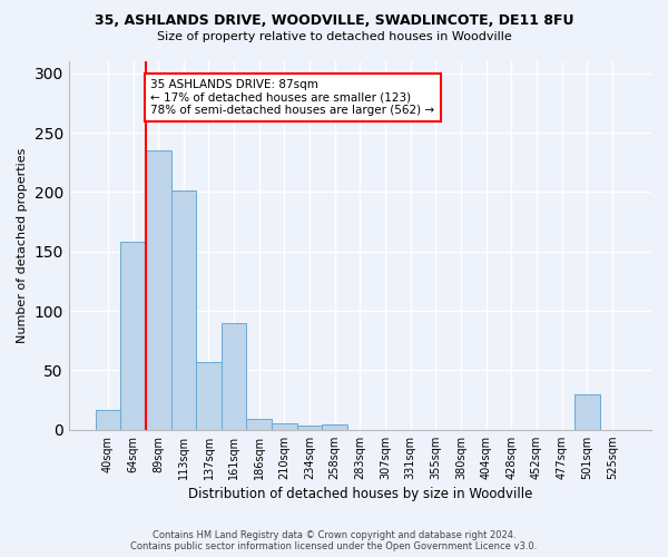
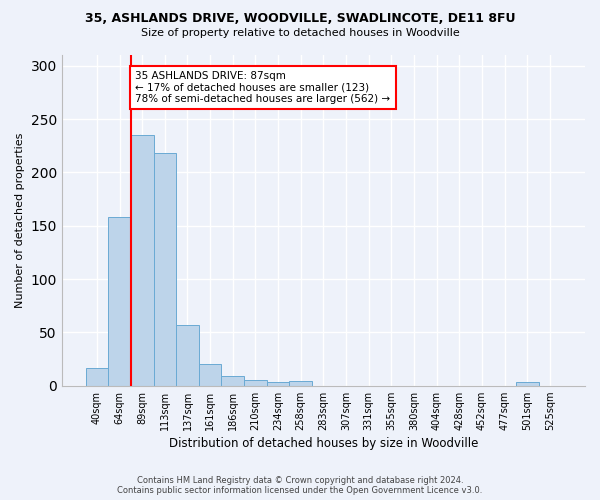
113sqm: 201 -> 218
161sqm: 90 -> 20
501sqm: 30 -> 3
